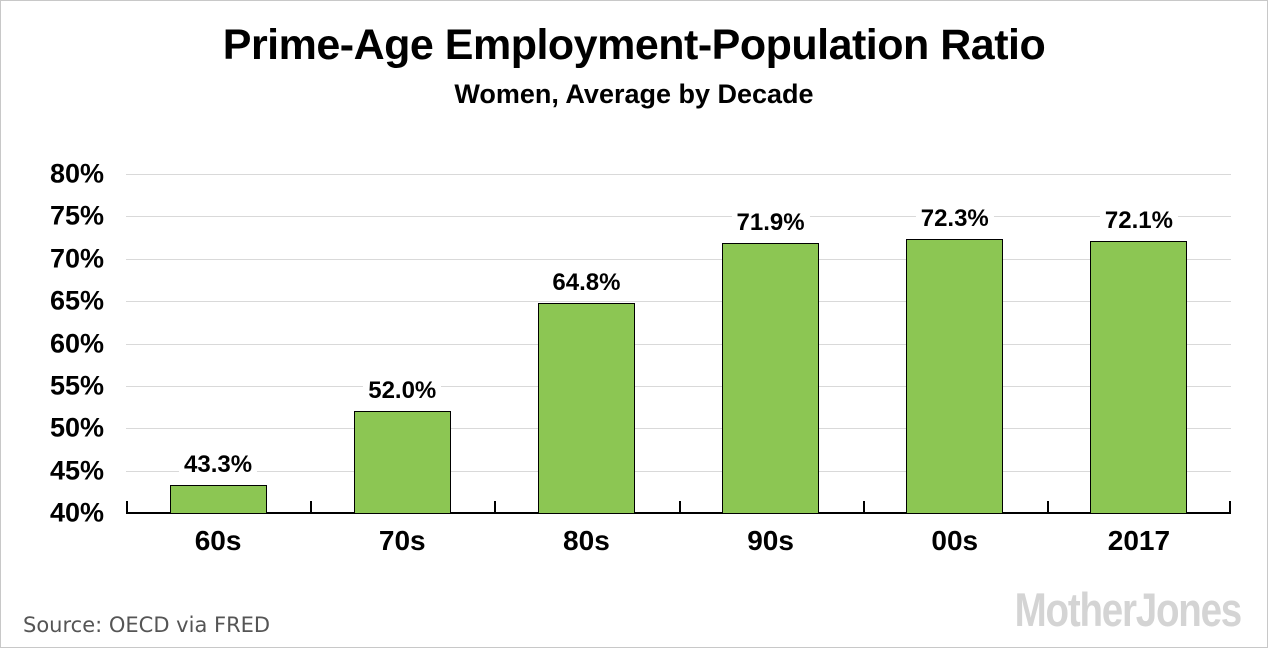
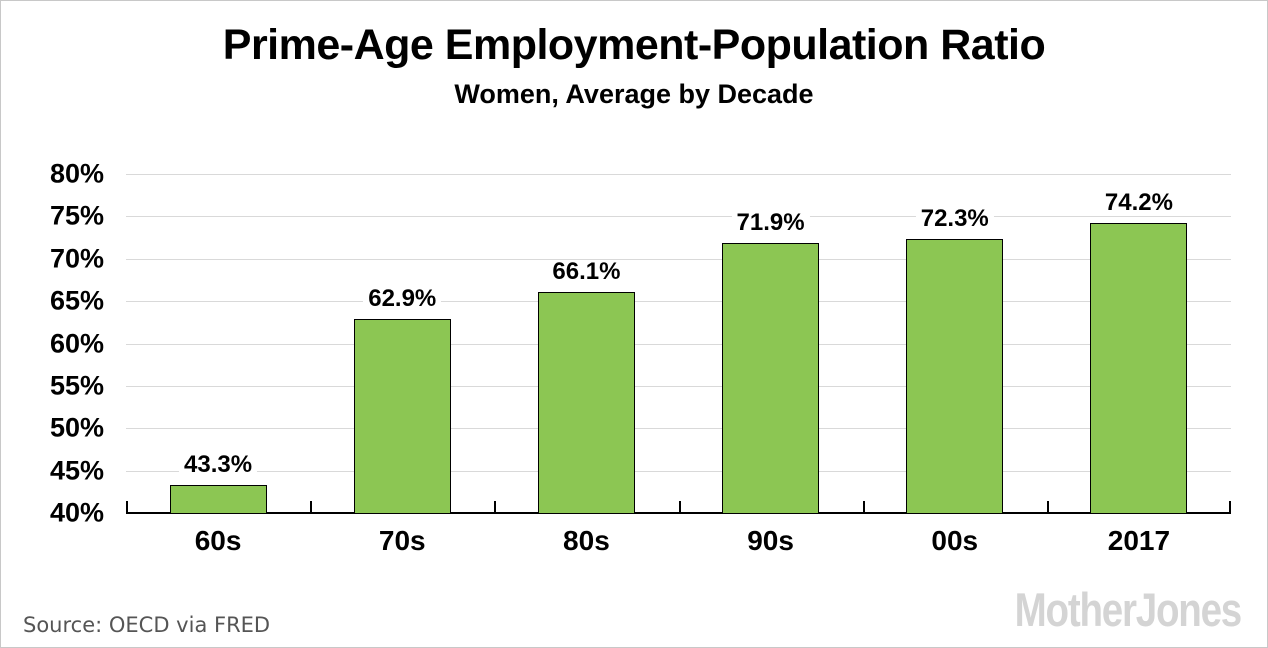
70s: 52.0% -> 62.9%
80s: 64.8% -> 66.1%
2017: 72.1% -> 74.2%
